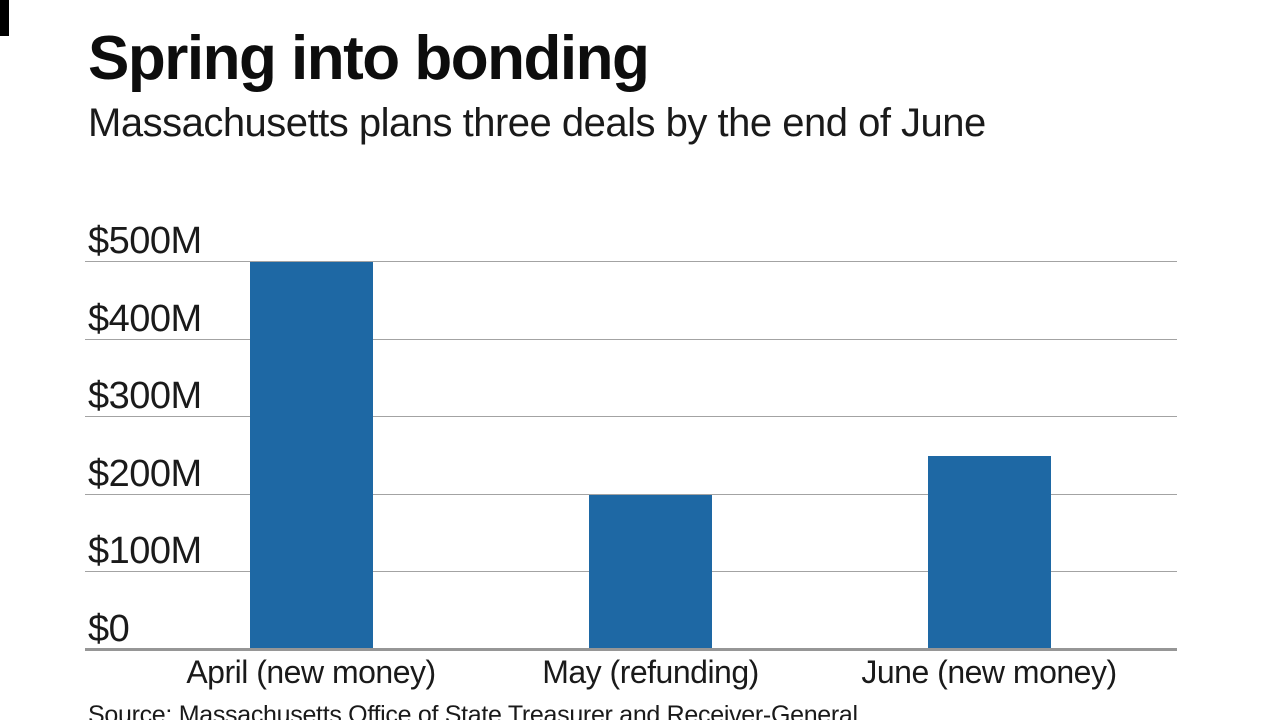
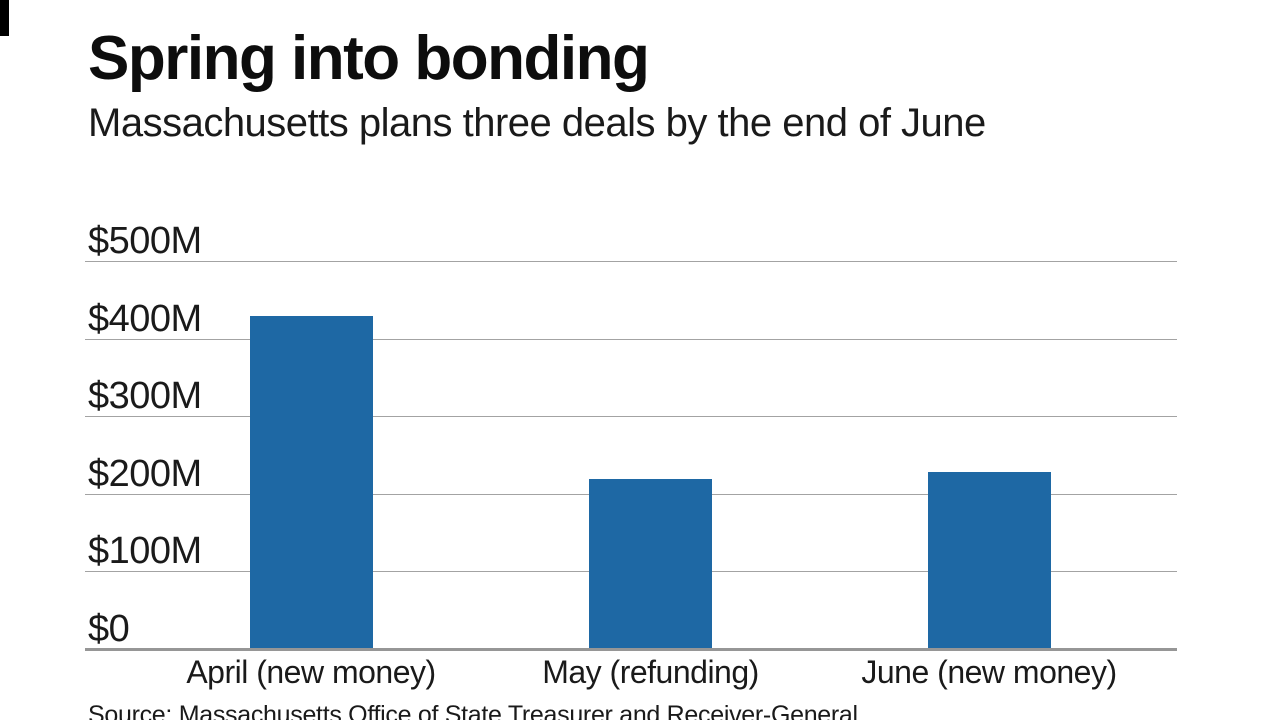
April (new money): $500M -> $430M
May (refunding): $200M -> $220M
June (new money): $250M -> $230M
